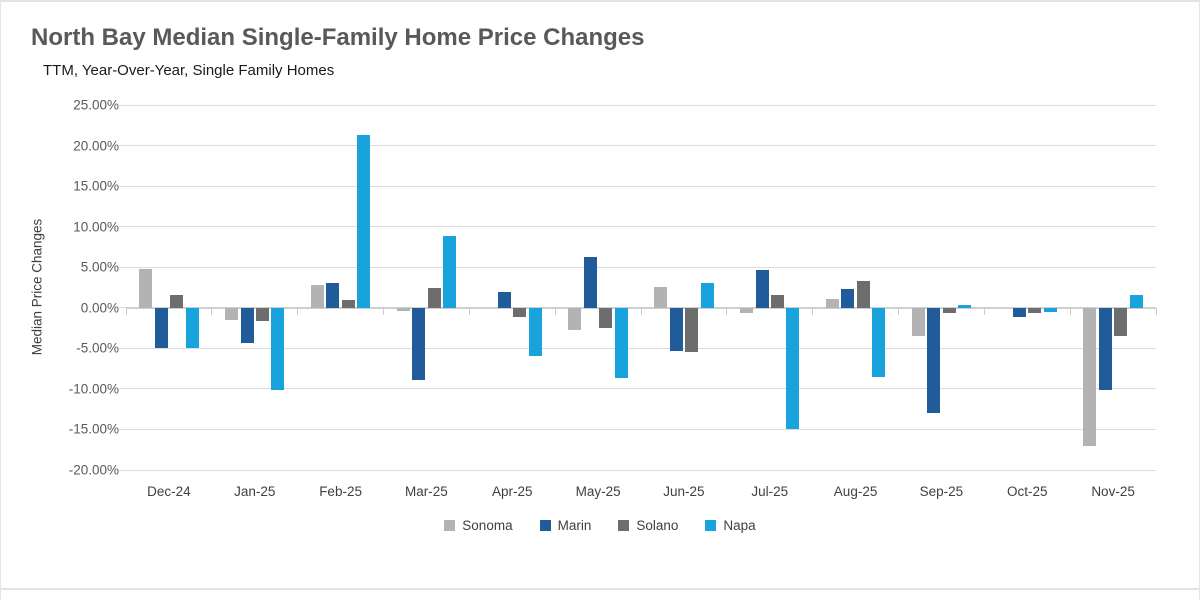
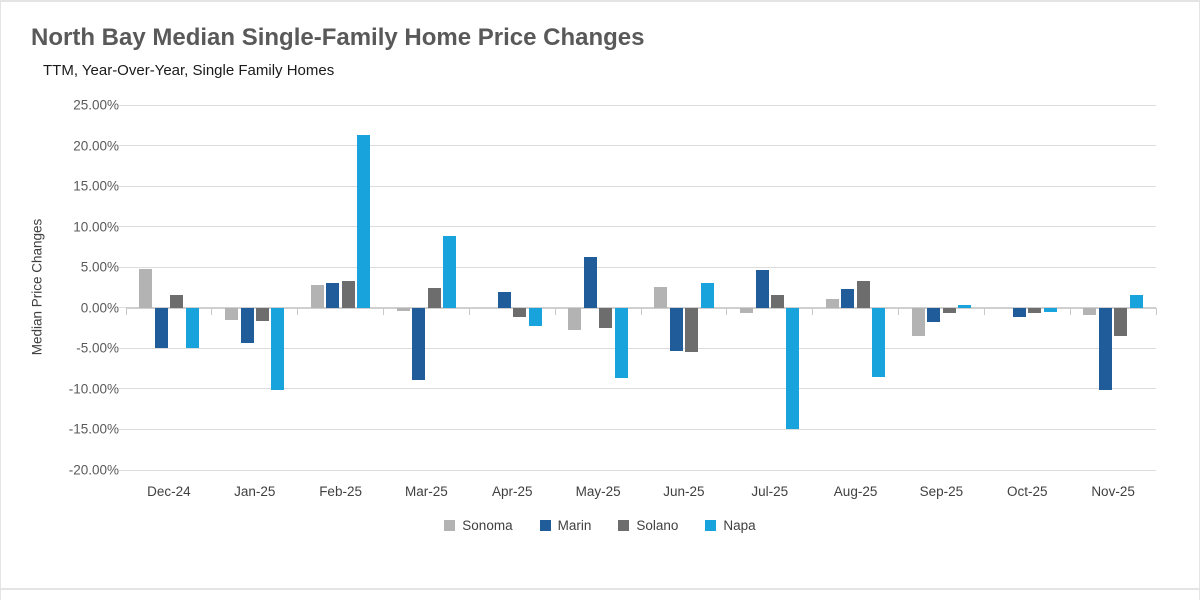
Solano/Feb-25: 1% -> 3%
Napa/Apr-25: -6% -> -2%
Marin/Sep-25: -13% -> -2%
Sonoma/Nov-25: -17% -> -1%
